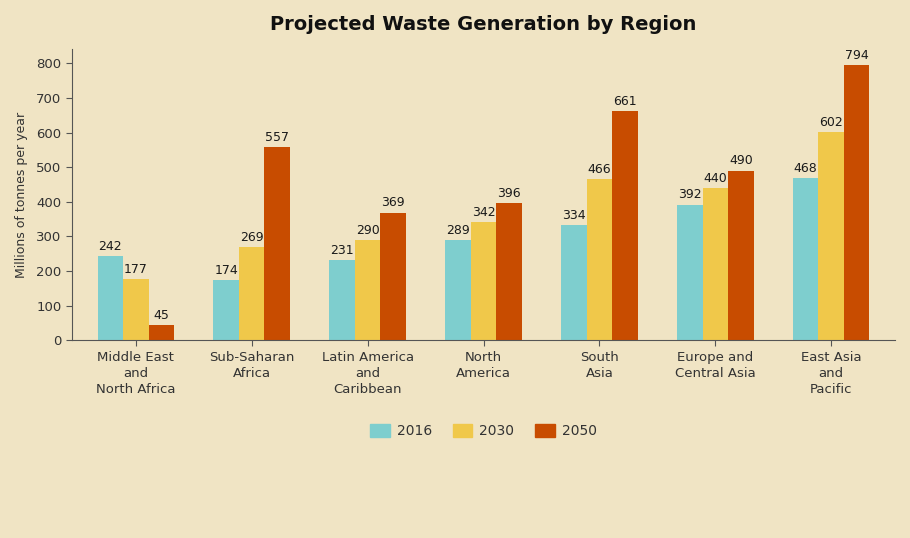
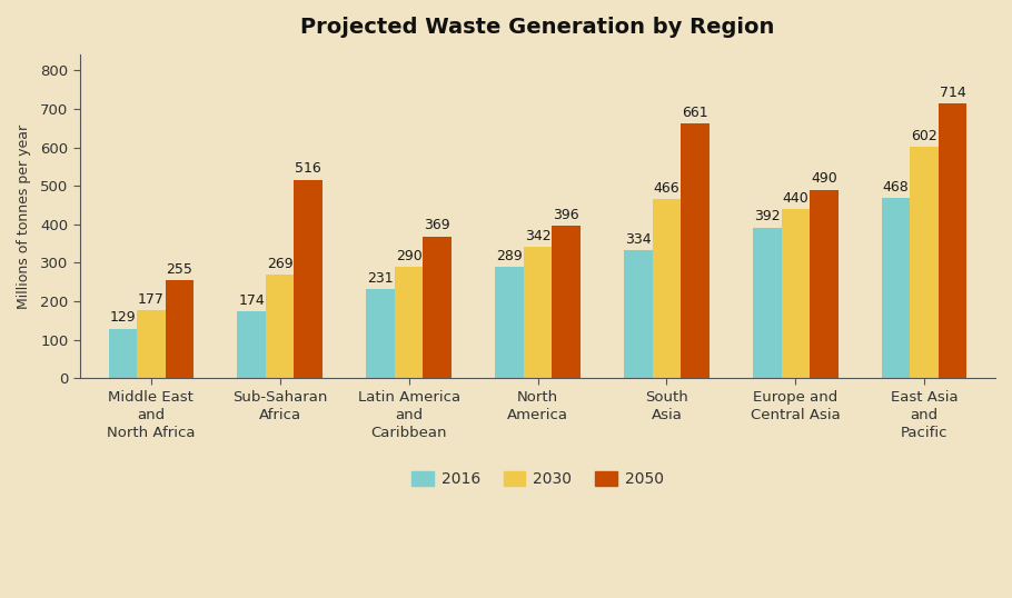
2016/Middle East and North Africa: 242 -> 129
2050/Middle East and North Africa: 45 -> 255
2050/Sub-Saharan Africa: 557 -> 516
2050/East Asia and Pacific: 794 -> 714
